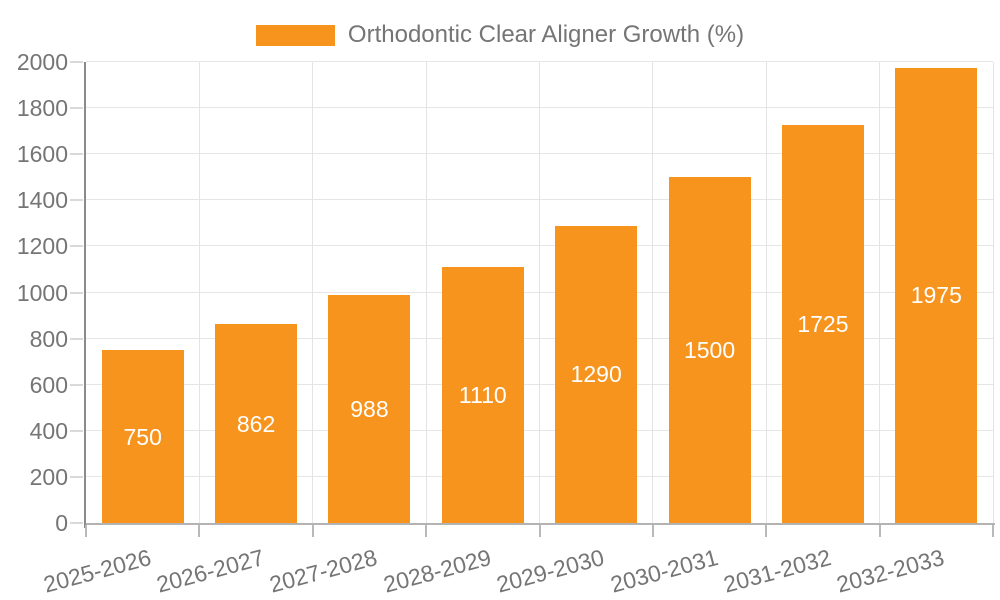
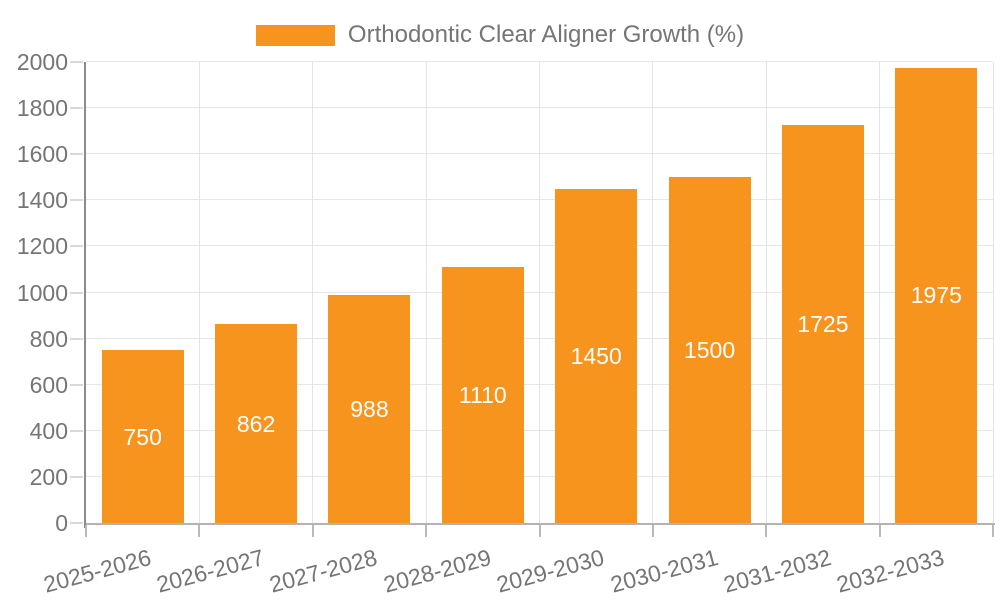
2029-2030: 1290 -> 1450
